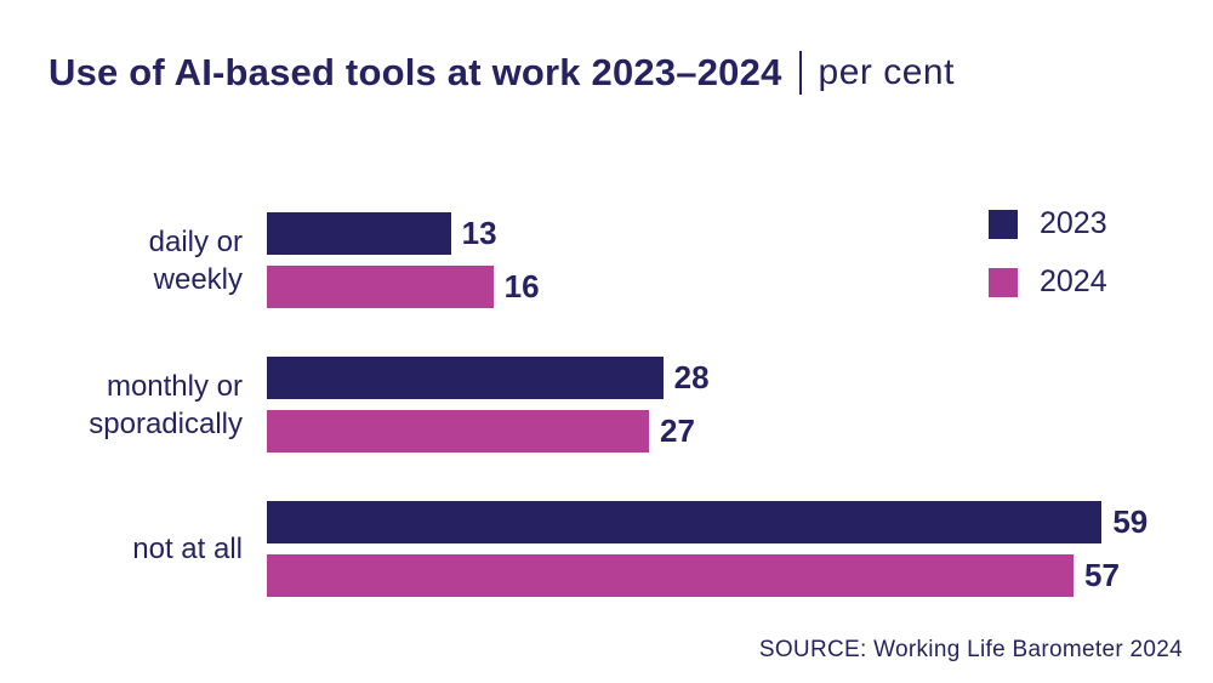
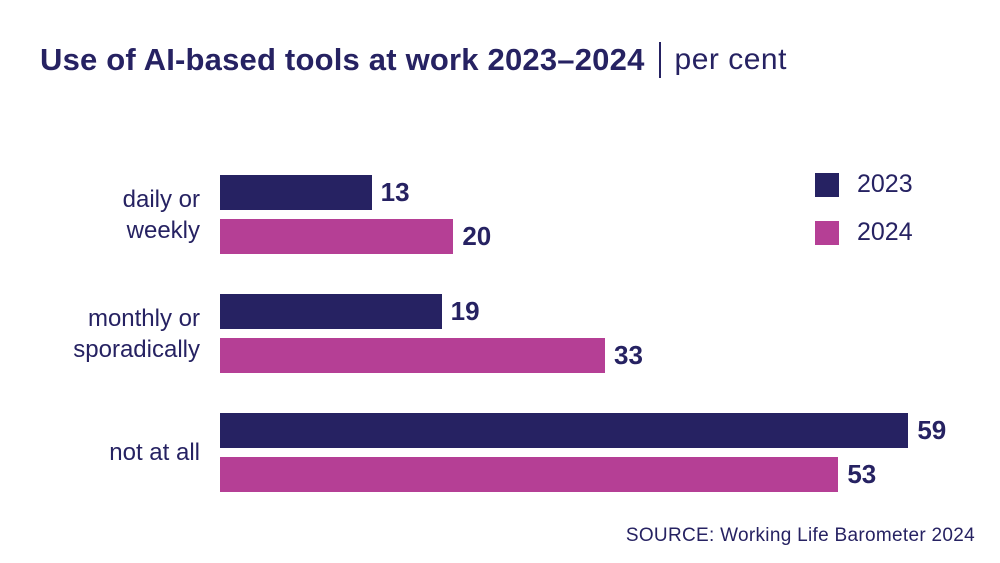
2024/daily or weekly: 16 -> 20
2023/monthly or sporadically: 28 -> 19
2024/monthly or sporadically: 27 -> 33
2024/not at all: 57 -> 53
